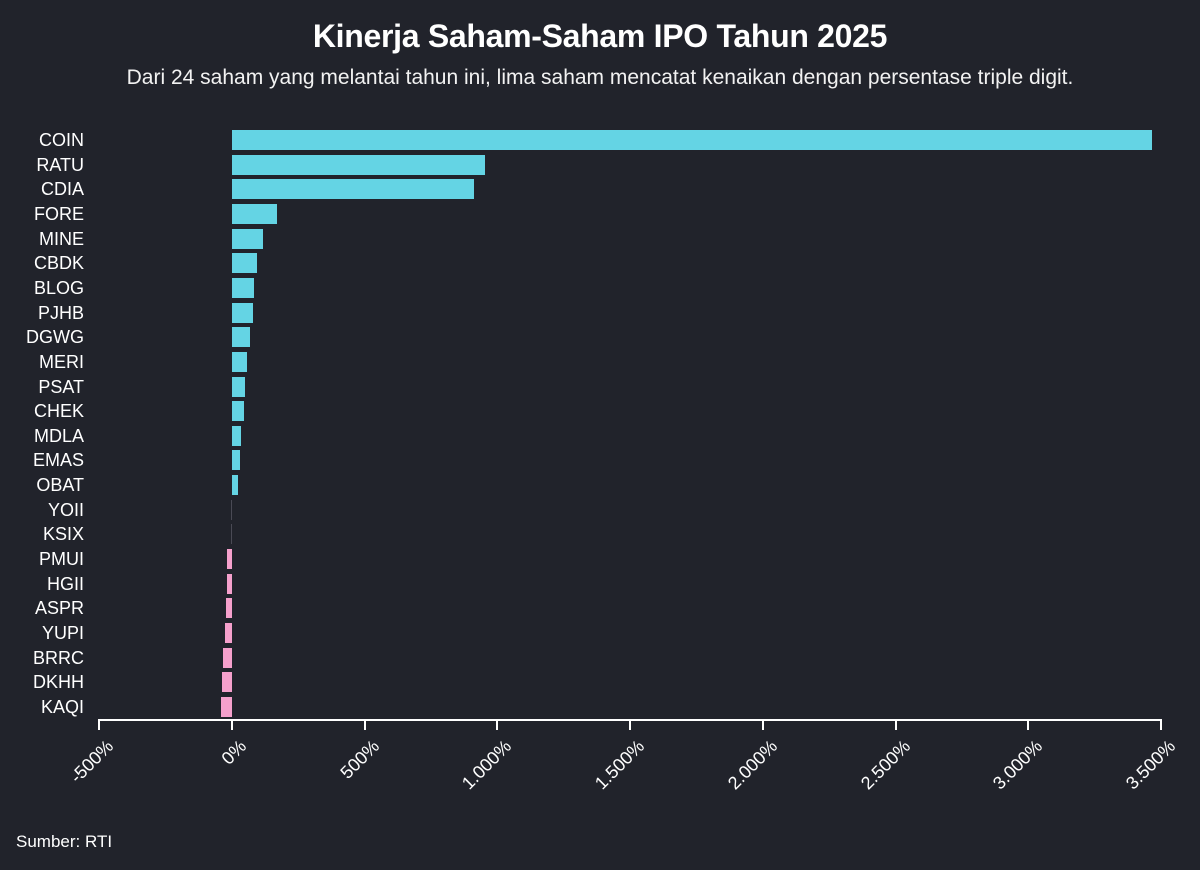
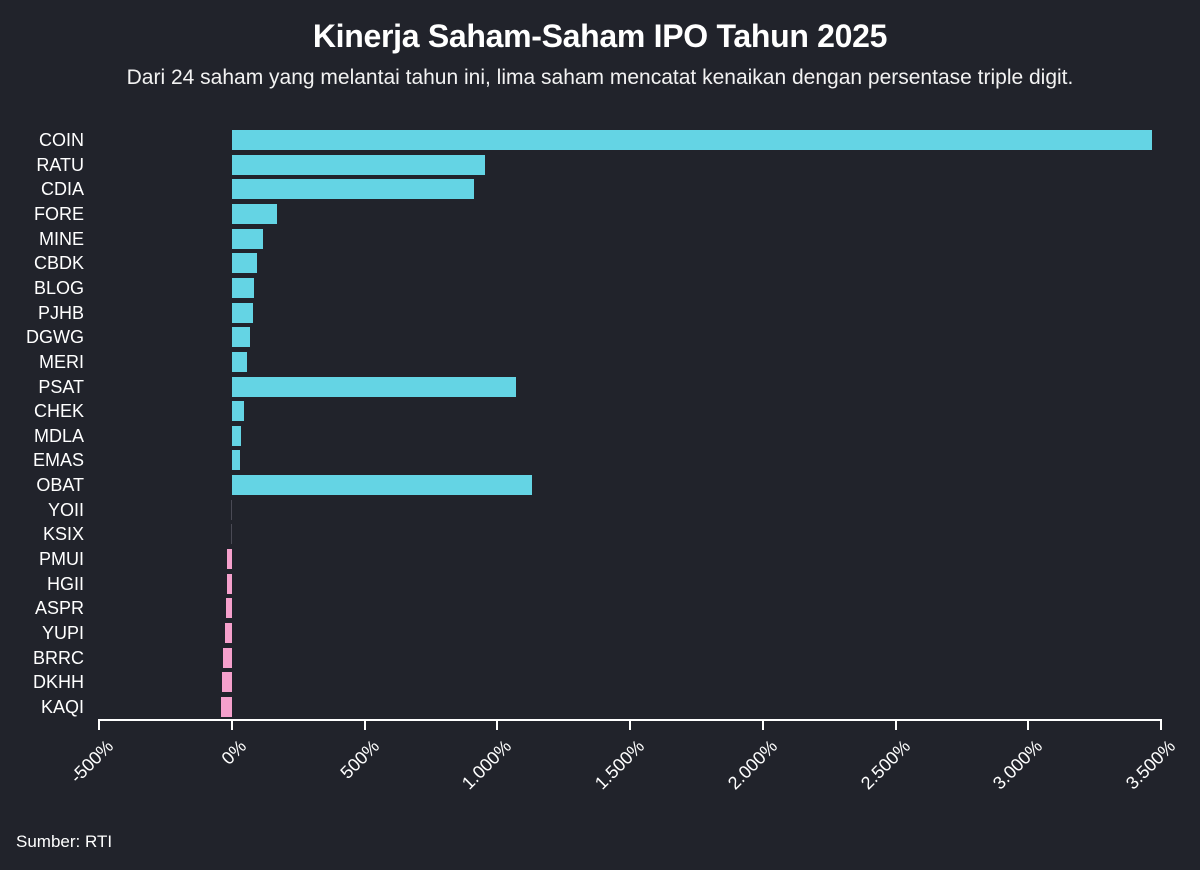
PSAT: 50% -> 1070%
OBAT: 20% -> 1130%
